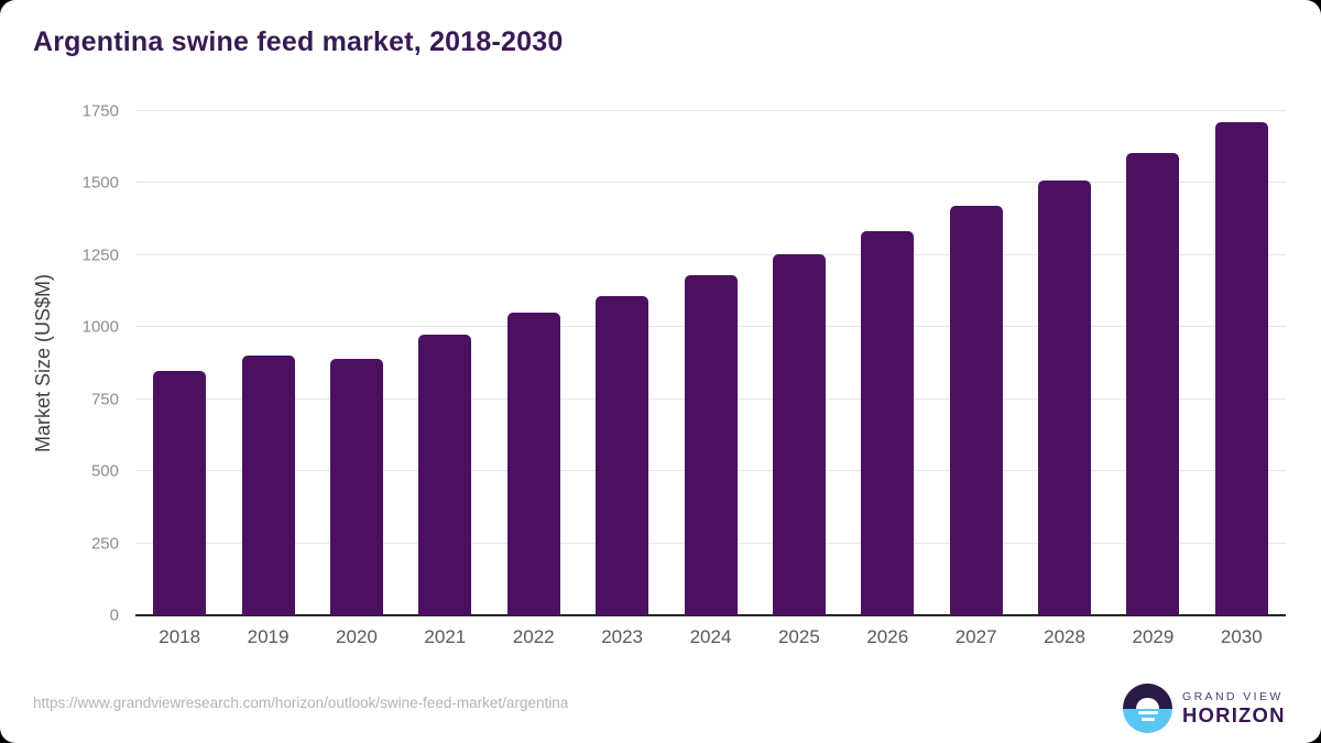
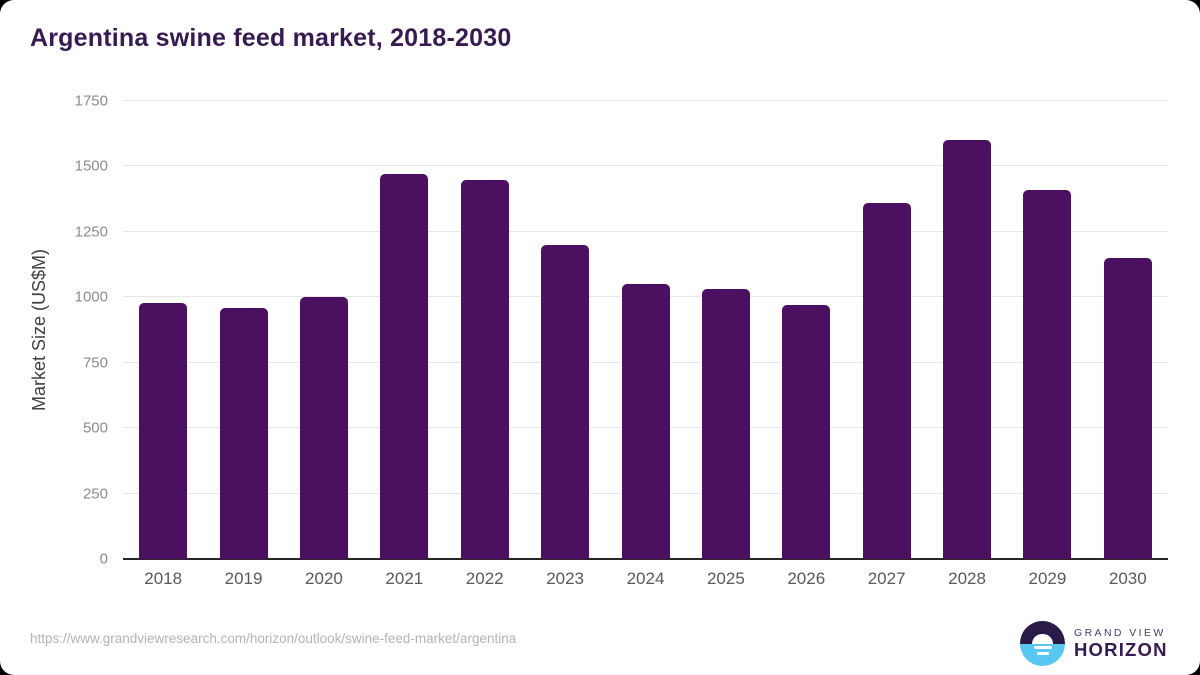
2018: 850 -> 980
2019: 900 -> 960
2020: 890 -> 1000
2021: 980 -> 1470
2022: 1050 -> 1450
2023: 1110 -> 1200
2024: 1180 -> 1050
2025: 1260 -> 1030
2026: 1340 -> 970
2027: 1420 -> 1360
2028: 1510 -> 1600
2029: 1600 -> 1410
2030: 1710 -> 1150
